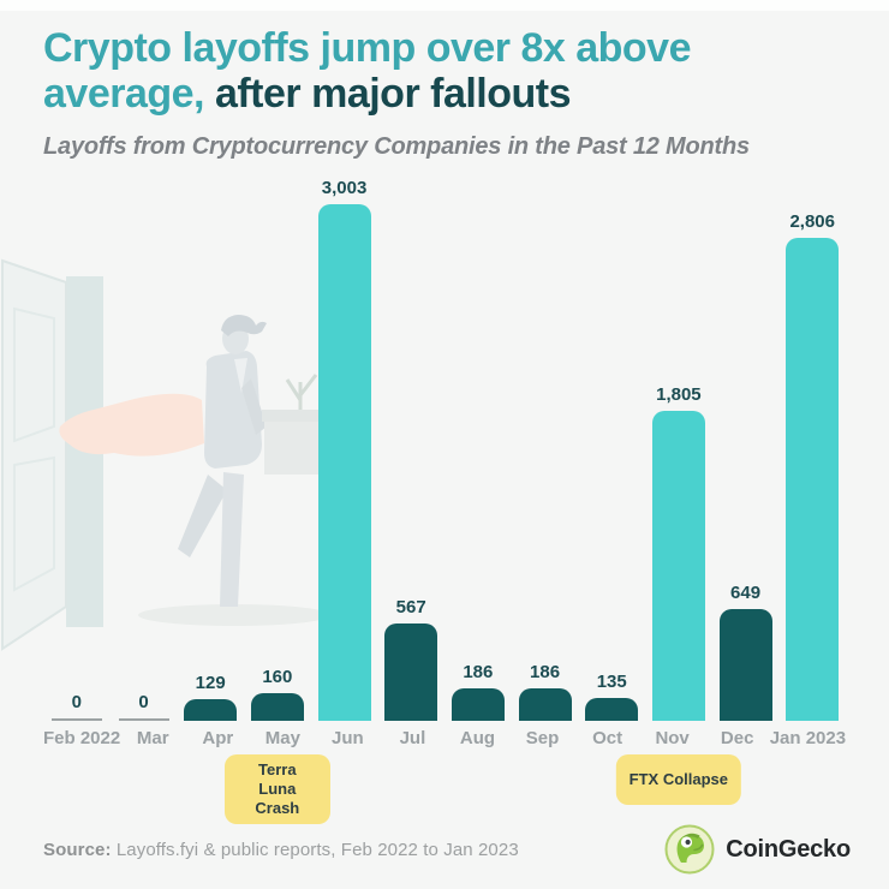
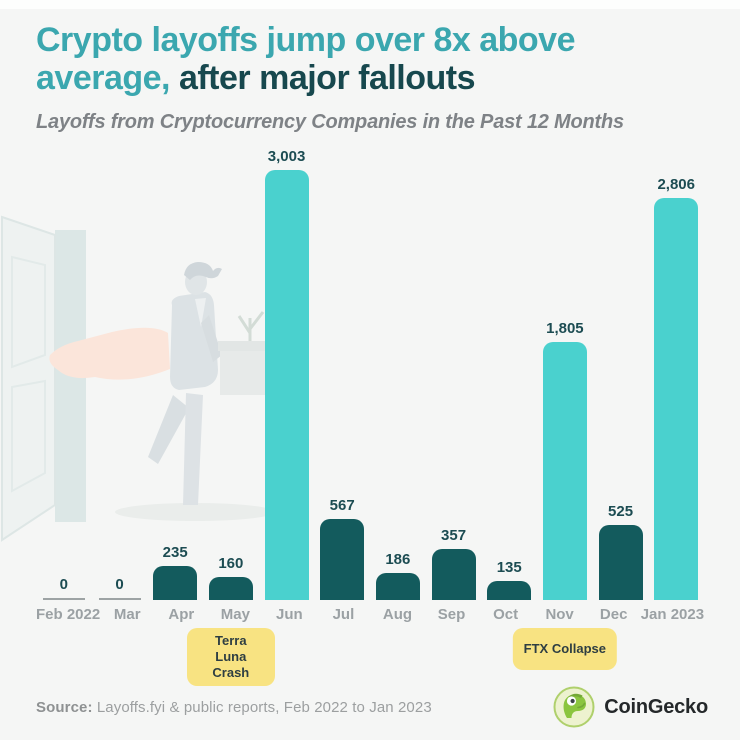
Apr: 129 -> 235
Sep: 186 -> 357
Dec: 649 -> 525
